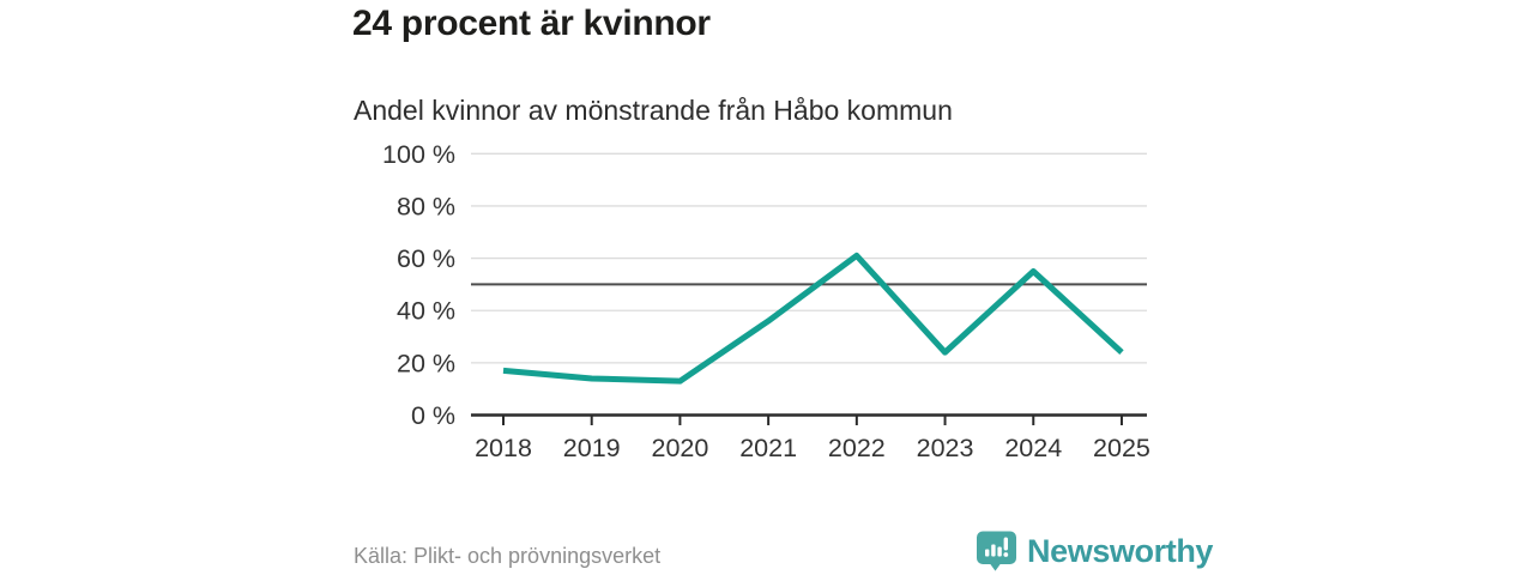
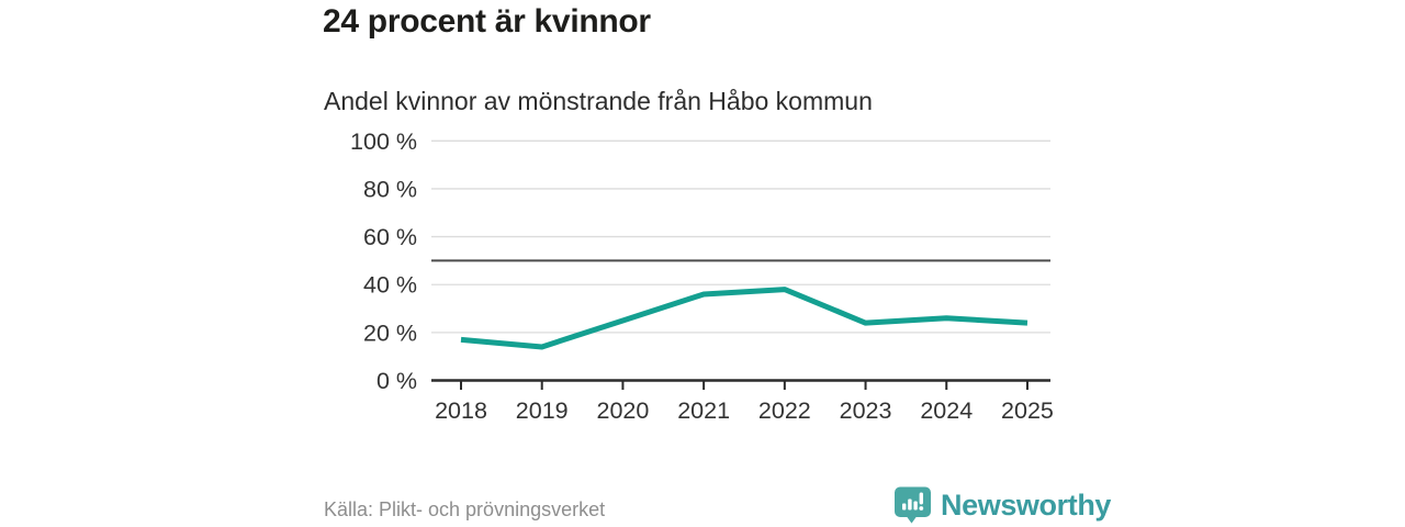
2020: 13% -> 25%
2022: 61% -> 38%
2024: 55% -> 26%
